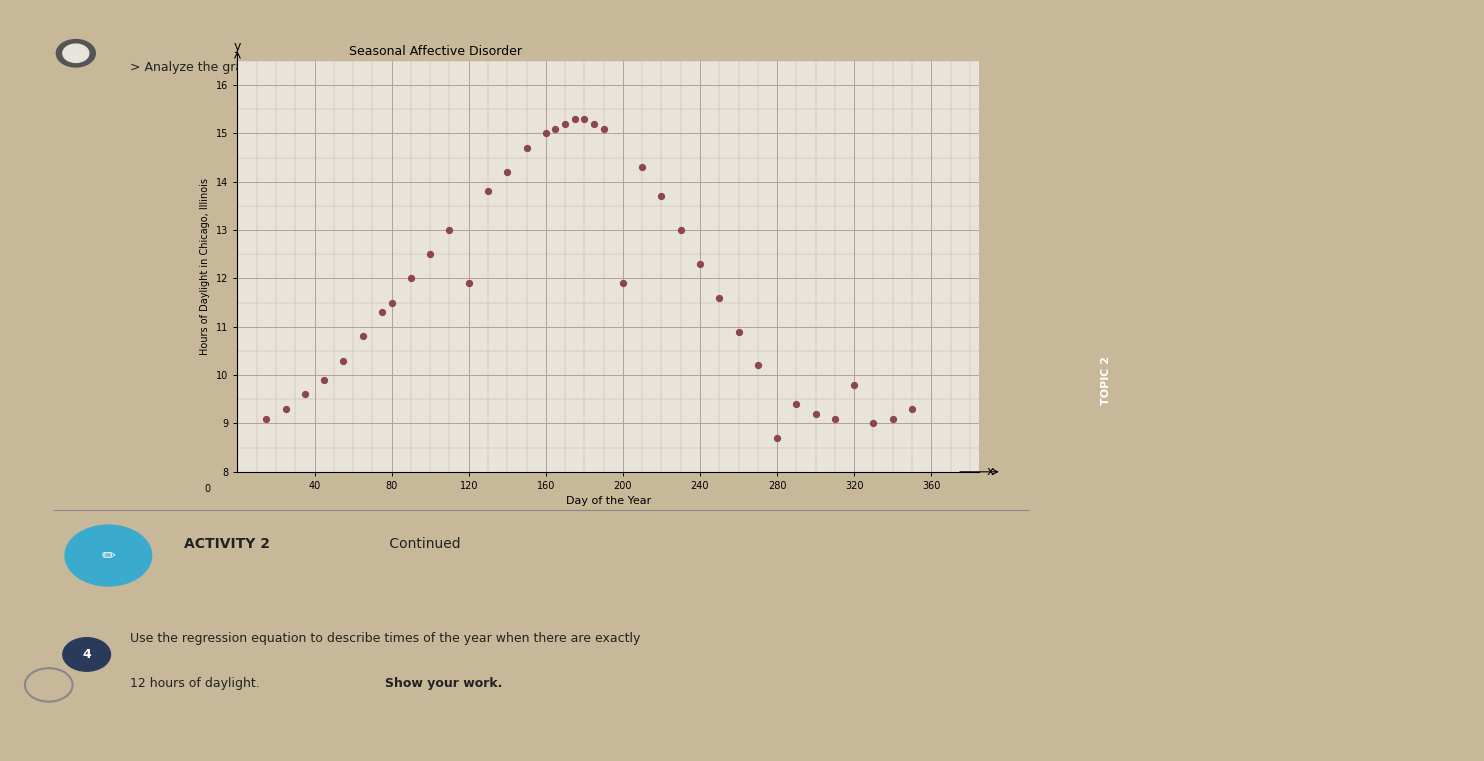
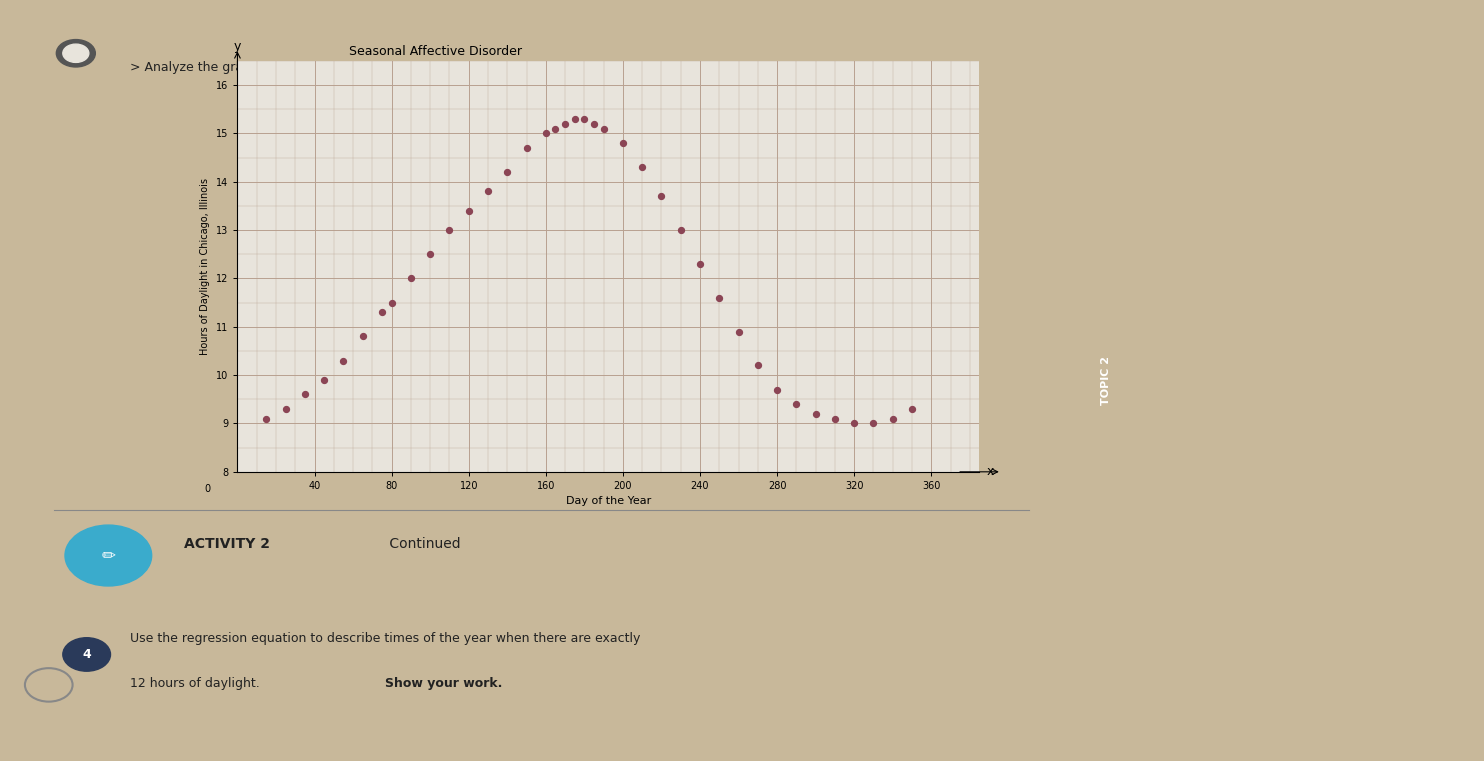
120: 11.9 -> 13.4
200: 11.9 -> 14.8
280: 8.7 -> 9.7
320: 9.8 -> 9.0
